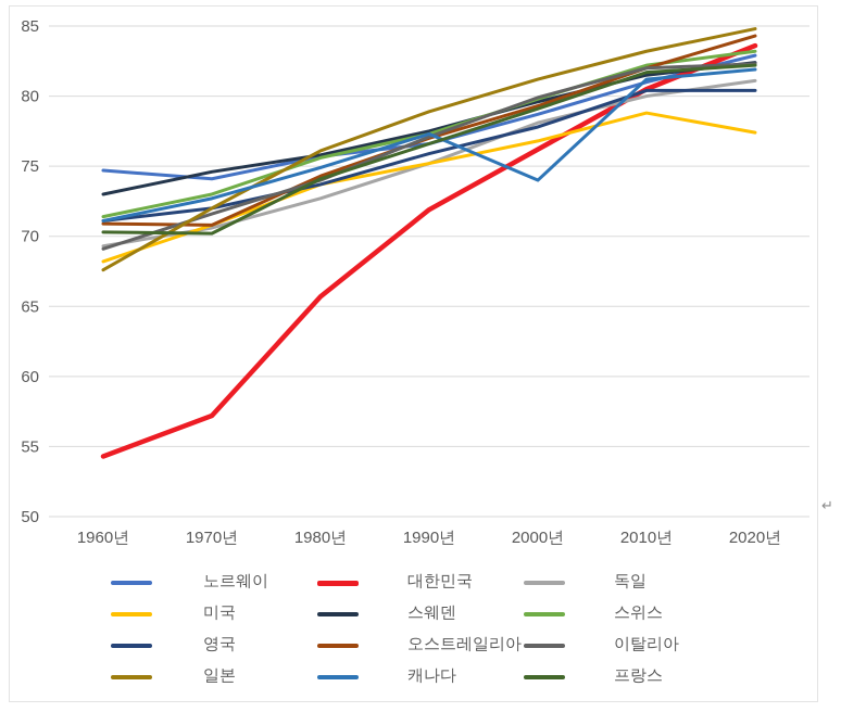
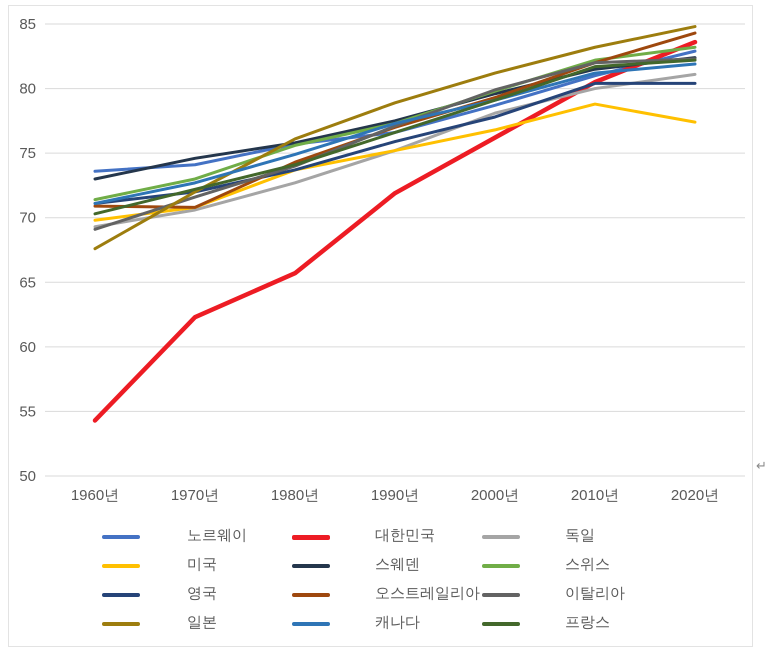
노르웨이/1960년: 74.7 -> 73.6
미국/1960년: 68.2 -> 69.8
대한민국/1970년: 57.2 -> 62.3
프랑스/1970년: 70.2 -> 72.2
캐나다/2000년: 74.0 -> 79.1
